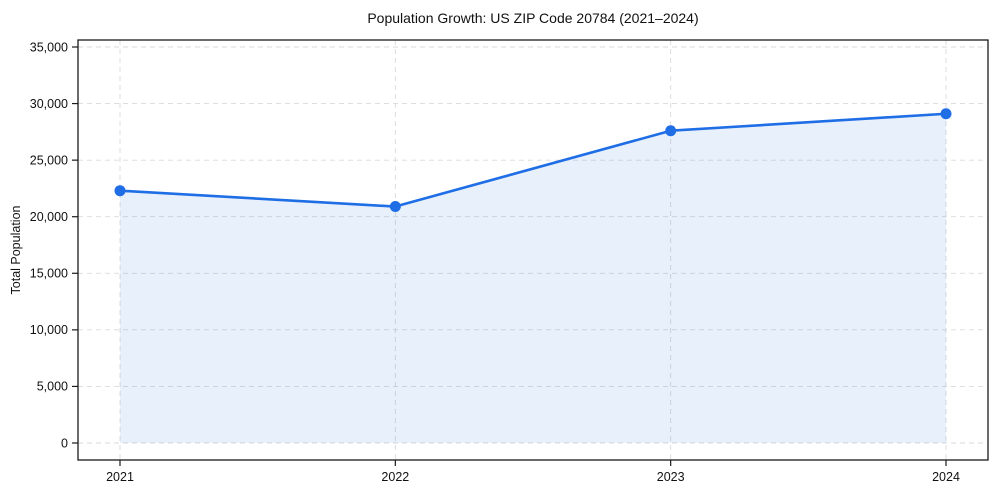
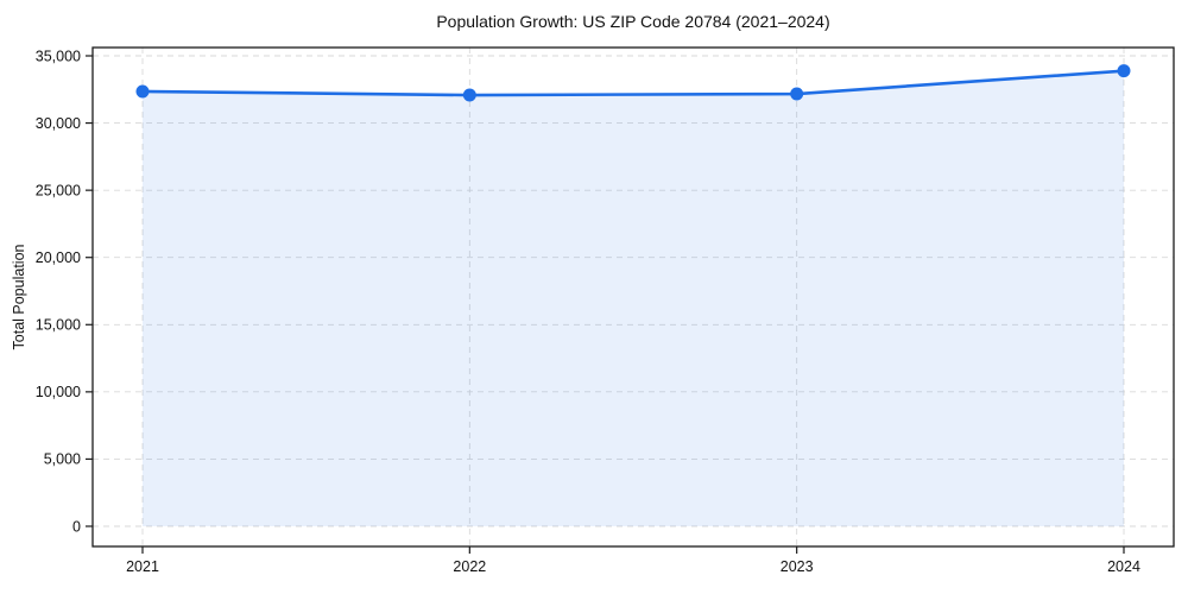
2021: 22300 -> 32400
2022: 20900 -> 32100
2023: 27600 -> 32200
2024: 29100 -> 33900
